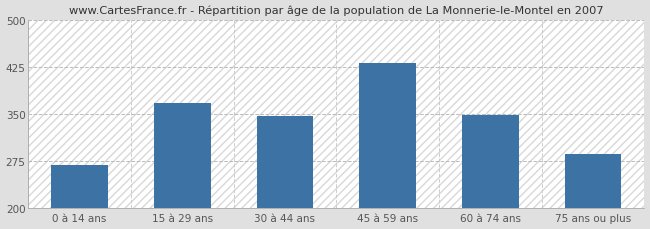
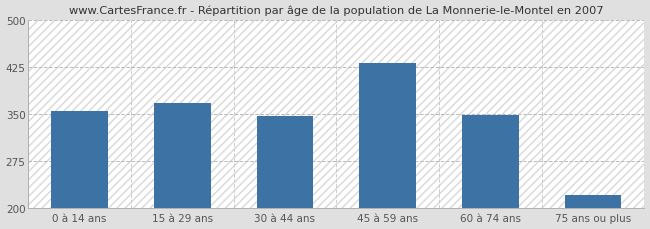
0 à 14 ans: 268 -> 354
75 ans ou plus: 286 -> 221
